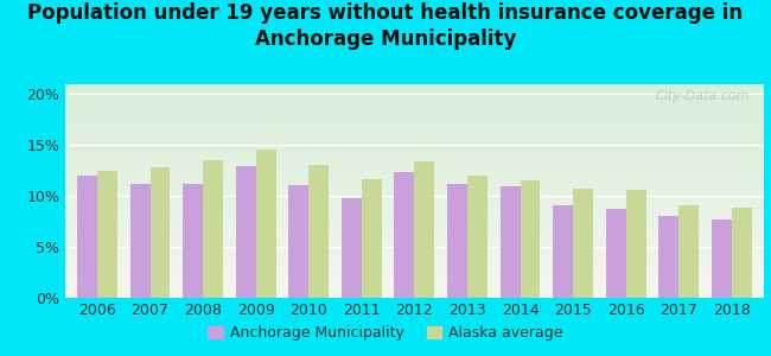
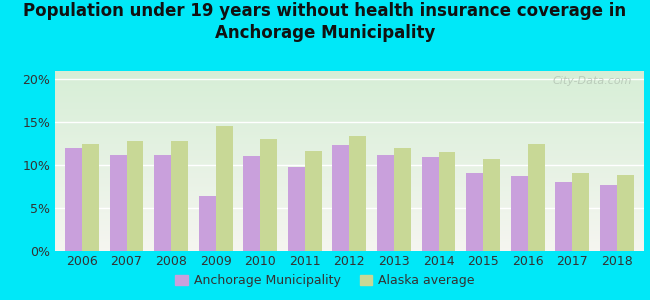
Alaska average/2008: 13.5% -> 12.8%
Anchorage Municipality/2009: 12.9% -> 6.4%
Alaska average/2016: 10.6% -> 12.4%
